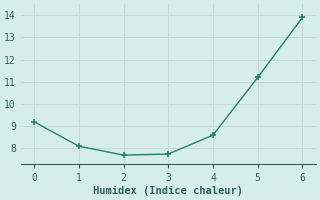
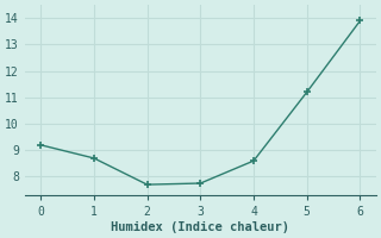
1: 8.10 -> 8.70
